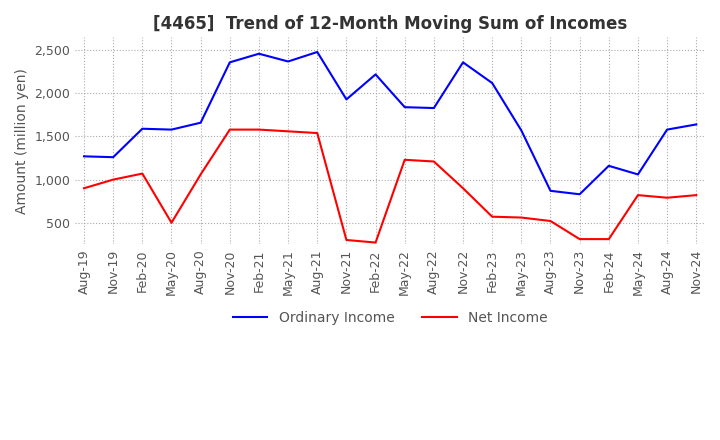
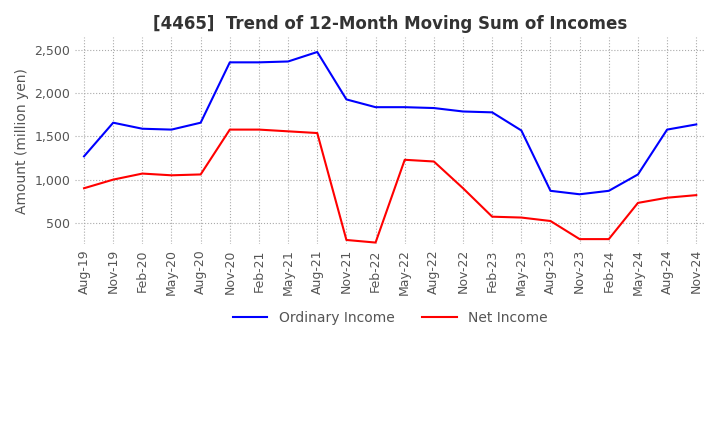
Ordinary Income/Nov-19: 1,260 -> 1,660
Net Income/May-20: 500 -> 1,050
Ordinary Income/Feb-21: 2,460 -> 2,360
Ordinary Income/Feb-22: 2,220 -> 1,840
Ordinary Income/Nov-22: 2,360 -> 1,790
Ordinary Income/Feb-23: 2,120 -> 1,780
Ordinary Income/Feb-24: 1,160 -> 870
Net Income/May-24: 820 -> 730
